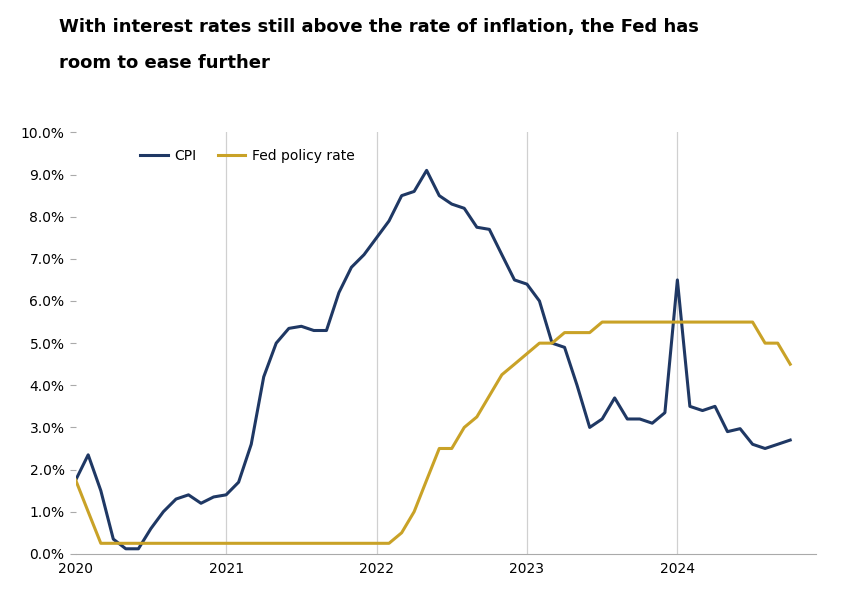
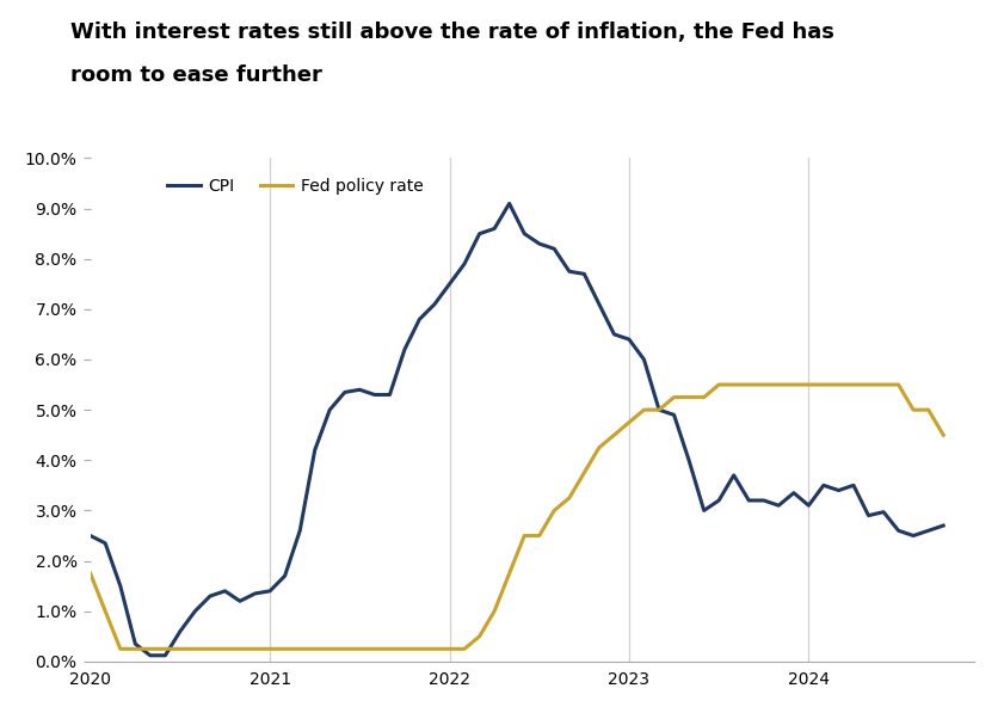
CPI/2020: 1.75% -> 2.50%
CPI/2024: 6.50% -> 3.10%
